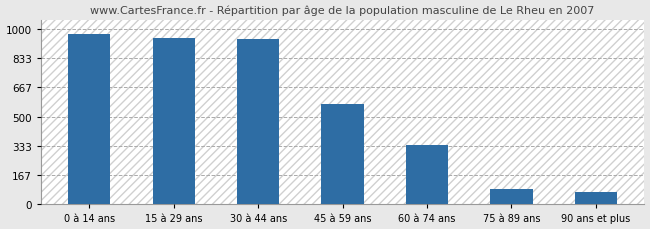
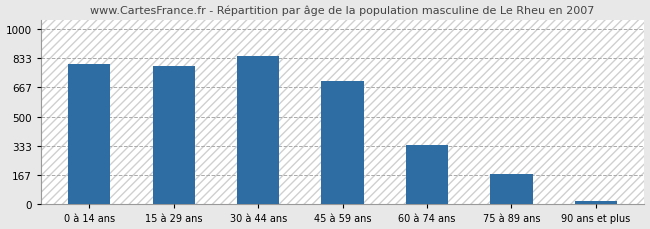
0 à 14 ans: 970 -> 800
15 à 29 ans: 950 -> 790
30 à 44 ans: 940 -> 840
45 à 59 ans: 570 -> 700
75 à 89 ans: 90 -> 180
90 ans et plus: 70 -> 20
